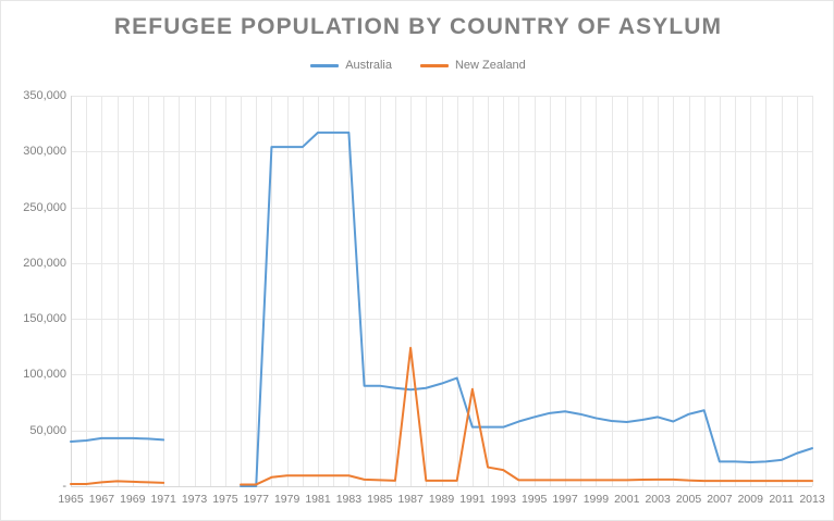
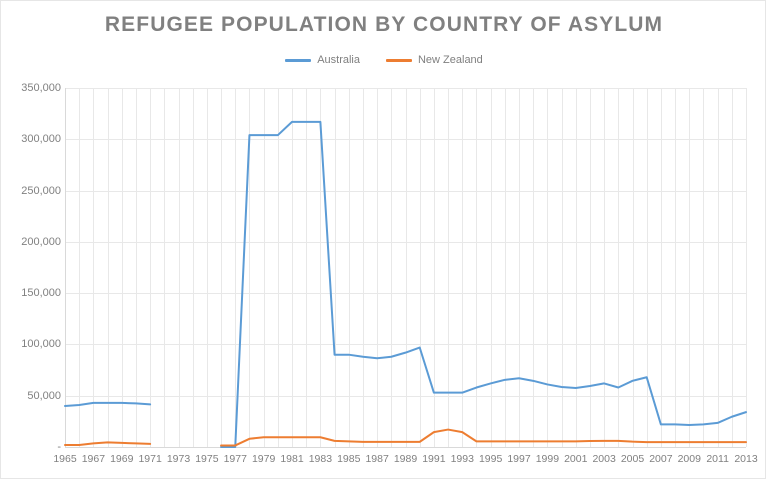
New Zealand/1987: 124000 -> 5000
New Zealand/1991: 87000 -> 14000
